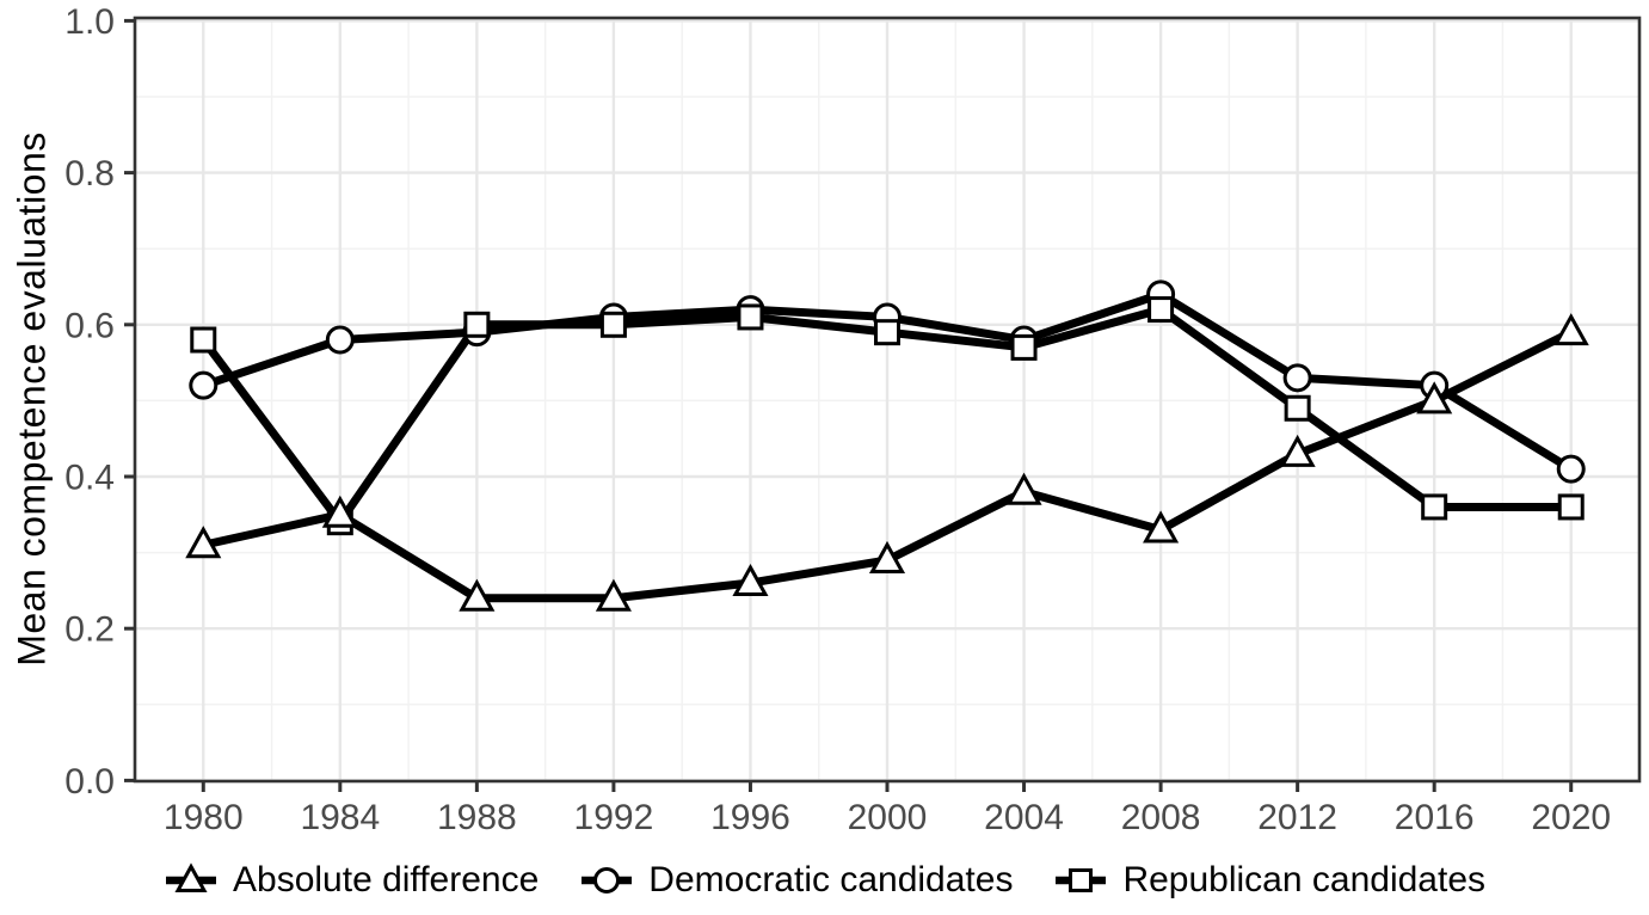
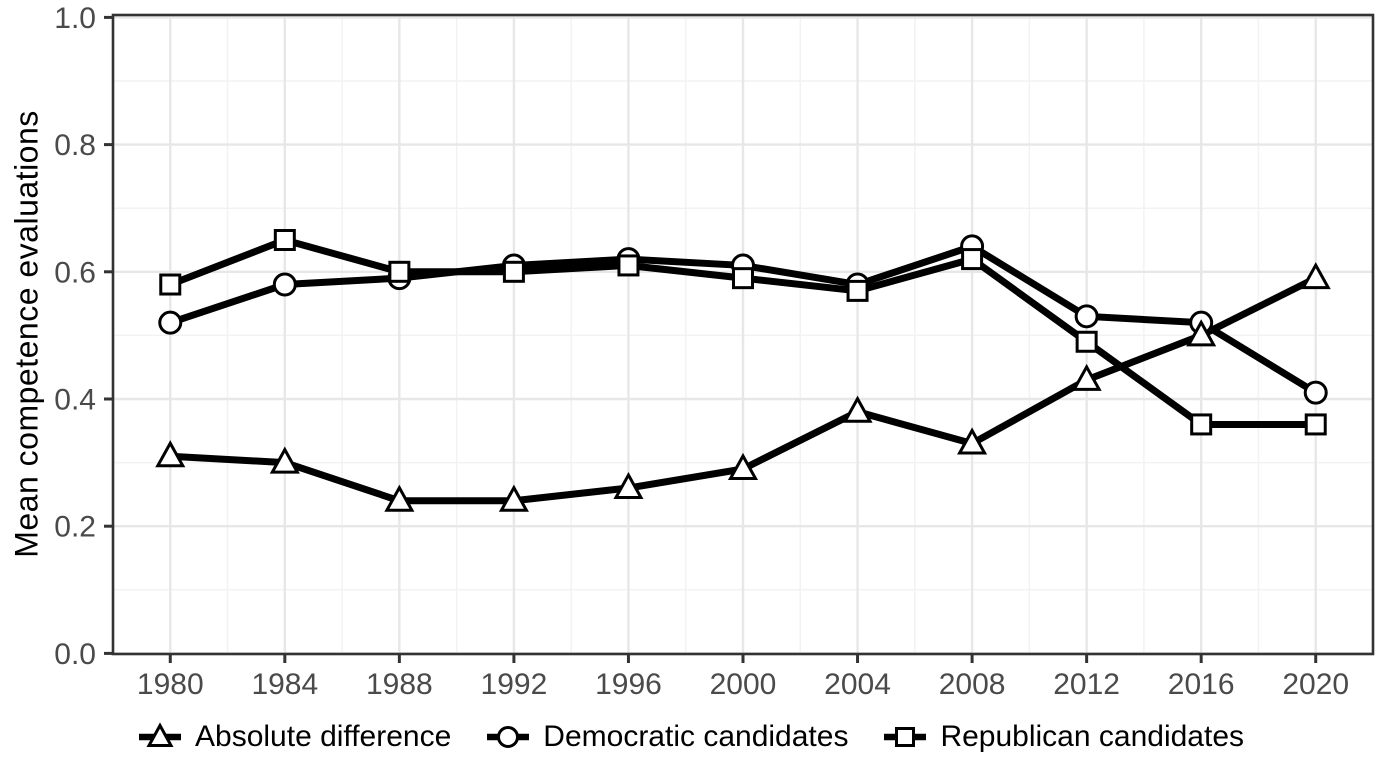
Absolute difference/1984: 0.35 -> 0.30
Republican candidates/1984: 0.34 -> 0.65
